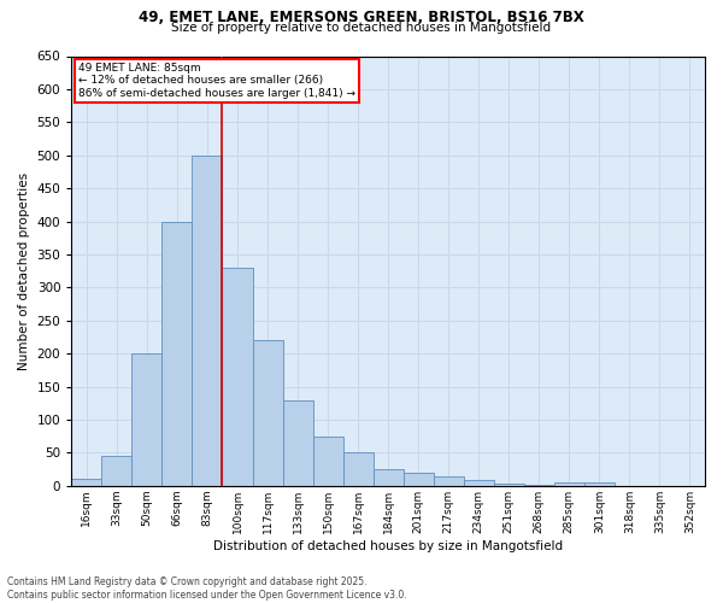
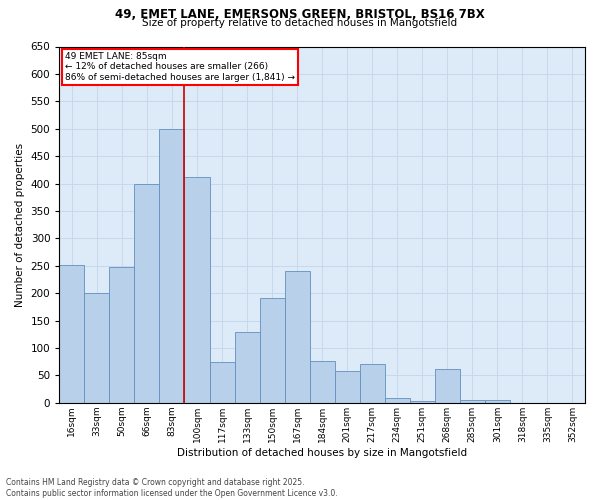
16sqm: 10 -> 252
33sqm: 45 -> 200
50sqm: 200 -> 248
100sqm: 330 -> 412
117sqm: 220 -> 74
150sqm: 75 -> 192
167sqm: 50 -> 240
184sqm: 25 -> 76
201sqm: 20 -> 58
217sqm: 15 -> 70
268sqm: 1 -> 62
